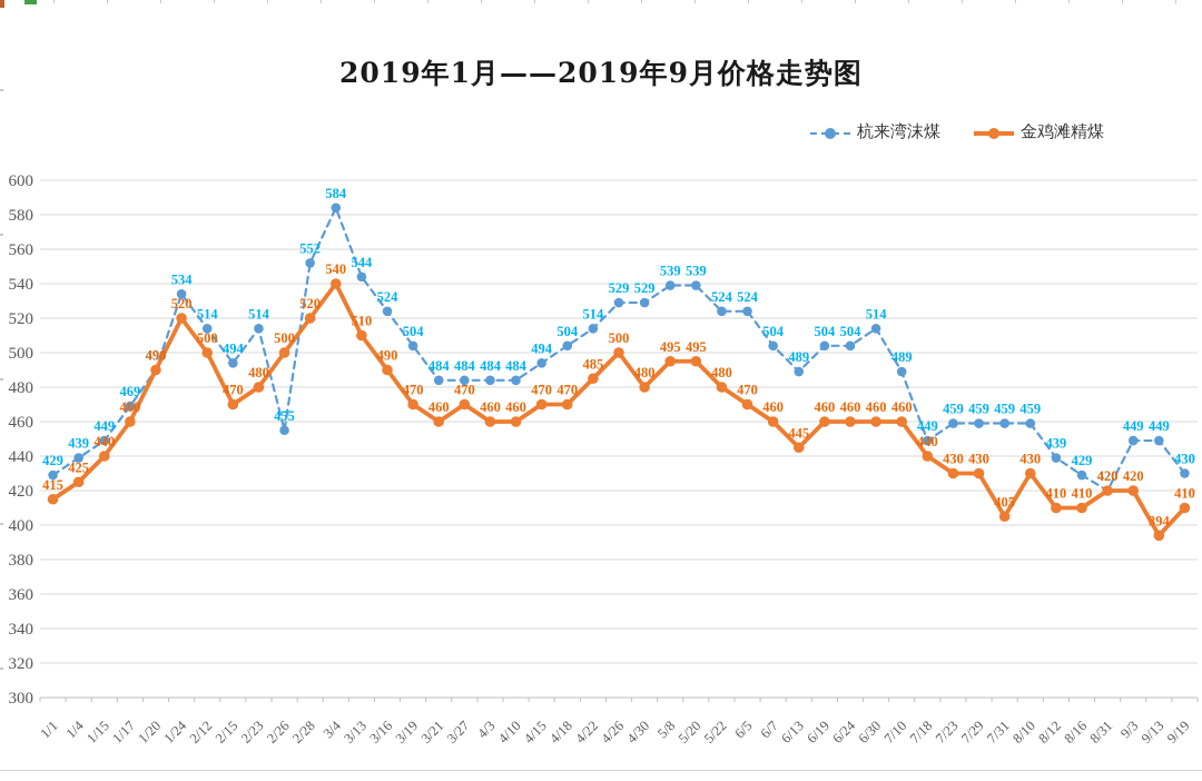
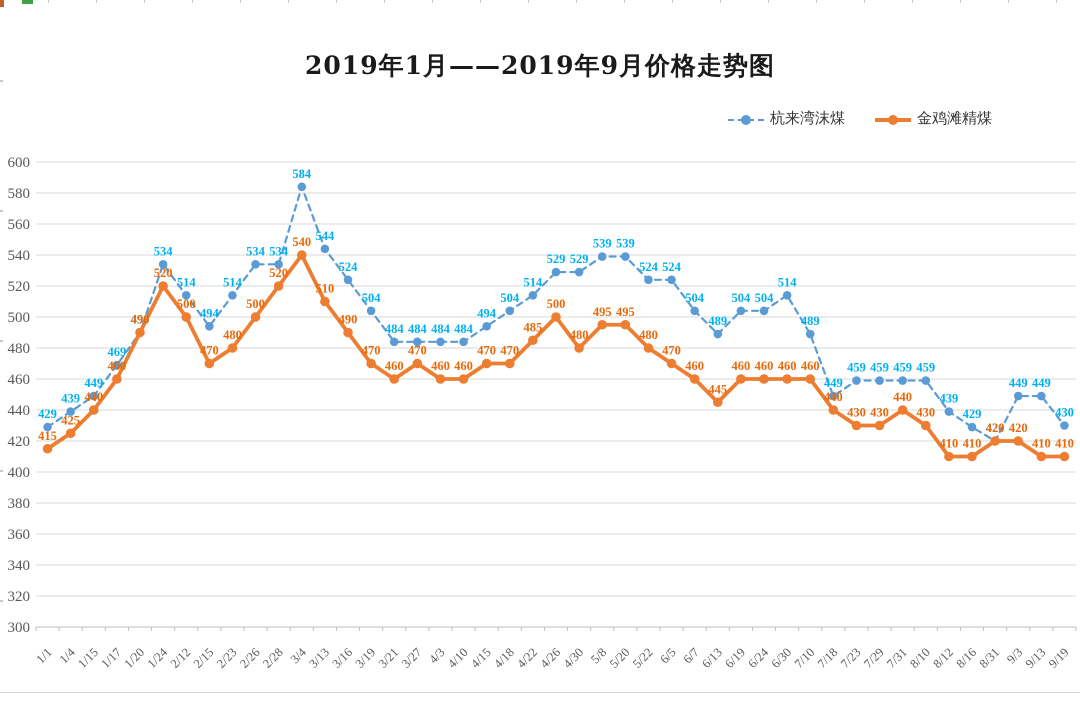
杭来湾沫煤/2/26: 455 -> 534
杭来湾沫煤/2/28: 552 -> 534
金鸡滩精煤/7/31: 405 -> 440
金鸡滩精煤/9/13: 394 -> 410
